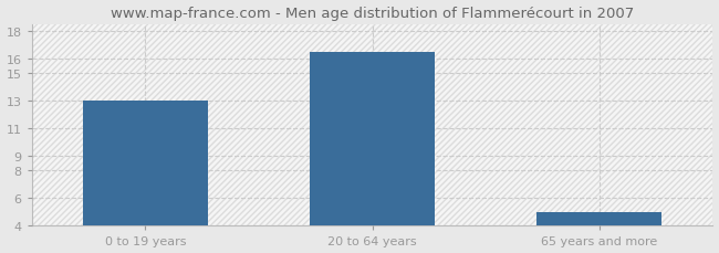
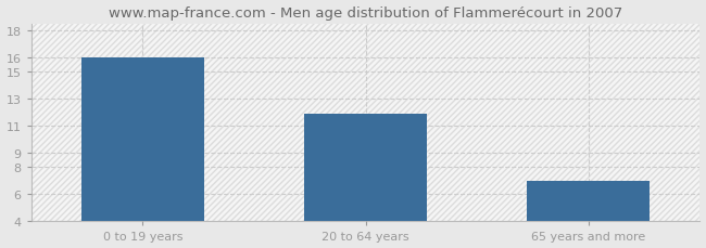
0 to 19 years: 13.0 -> 16.0
20 to 64 years: 16.5 -> 11.9
65 years and more: 5.0 -> 7.0
